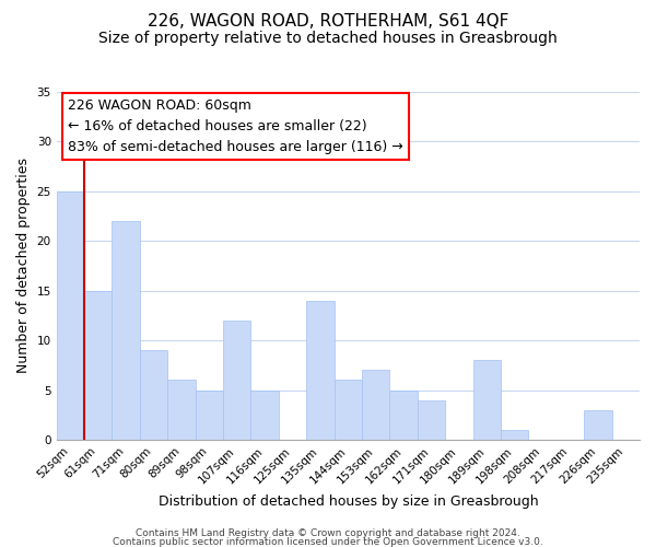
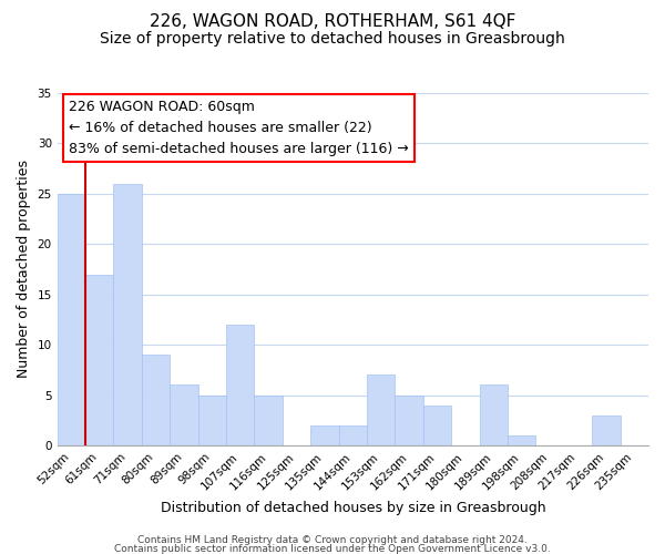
61sqm: 15 -> 17
71sqm: 22 -> 26
135sqm: 14 -> 2
144sqm: 6 -> 2
189sqm: 8 -> 6
